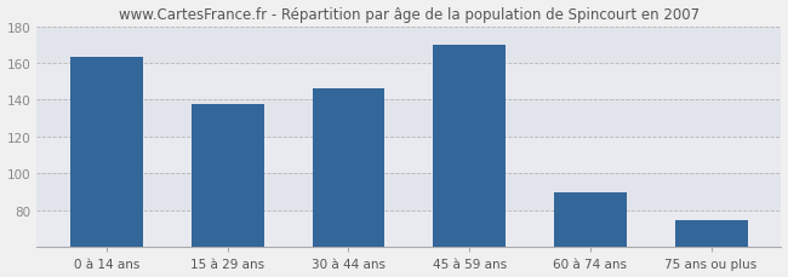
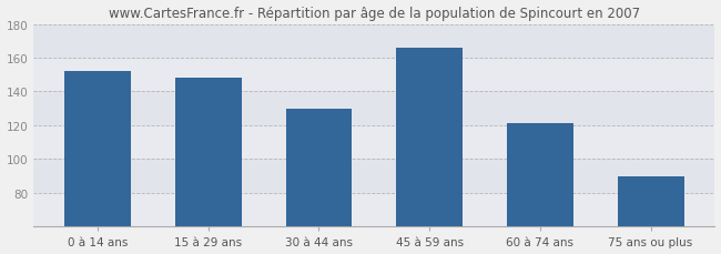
0 à 14 ans: 163 -> 152
15 à 29 ans: 138 -> 148
30 à 44 ans: 146 -> 130
45 à 59 ans: 170 -> 166
60 à 74 ans: 90 -> 121
75 ans ou plus: 75 -> 90
